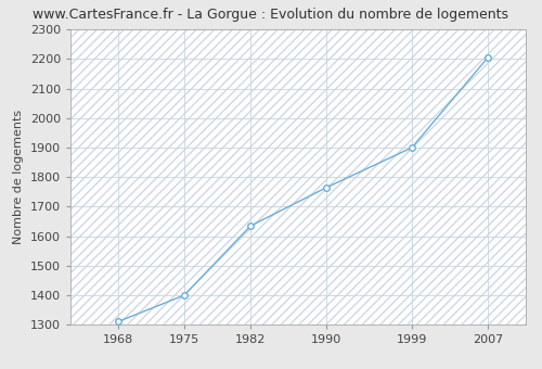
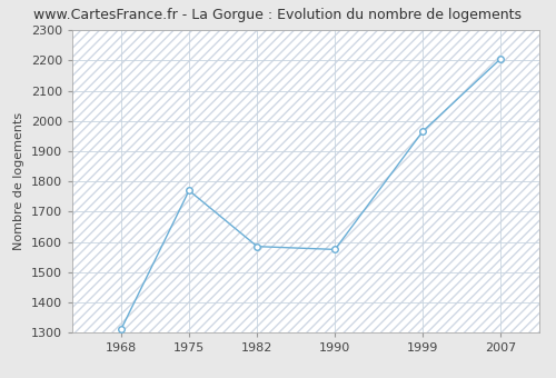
1975: 1400 -> 1770
1982: 1635 -> 1585
1990: 1765 -> 1575
1999: 1900 -> 1965
